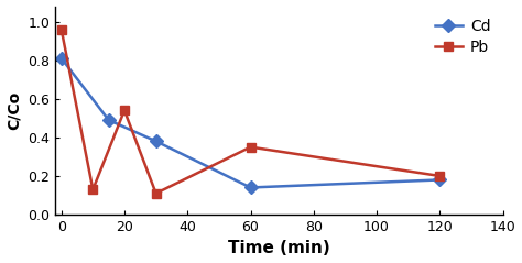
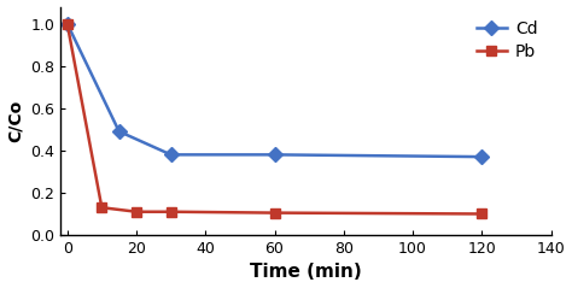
Cd/0: 0.81 -> 1.00
Pb/0: 0.96 -> 1.00
Pb/20: 0.54 -> 0.11
Cd/60: 0.14 -> 0.38
Pb/60: 0.35 -> 0.10
Cd/120: 0.18 -> 0.37
Pb/120: 0.20 -> 0.10
